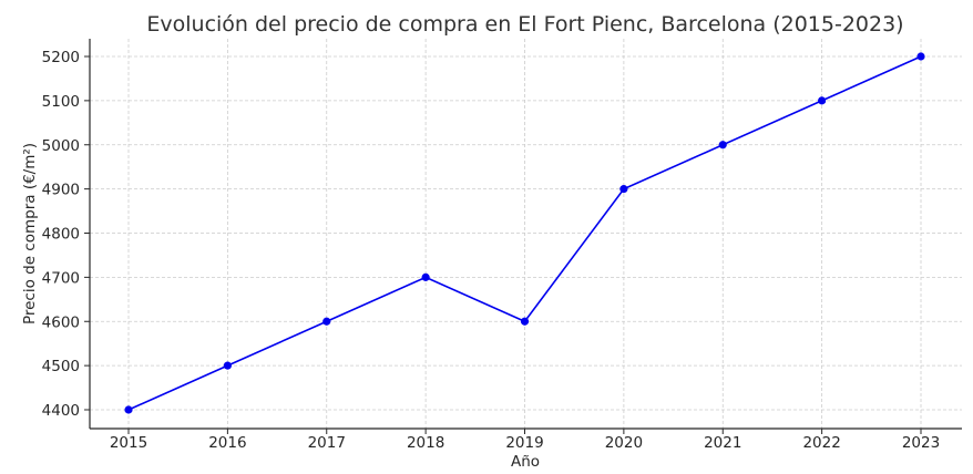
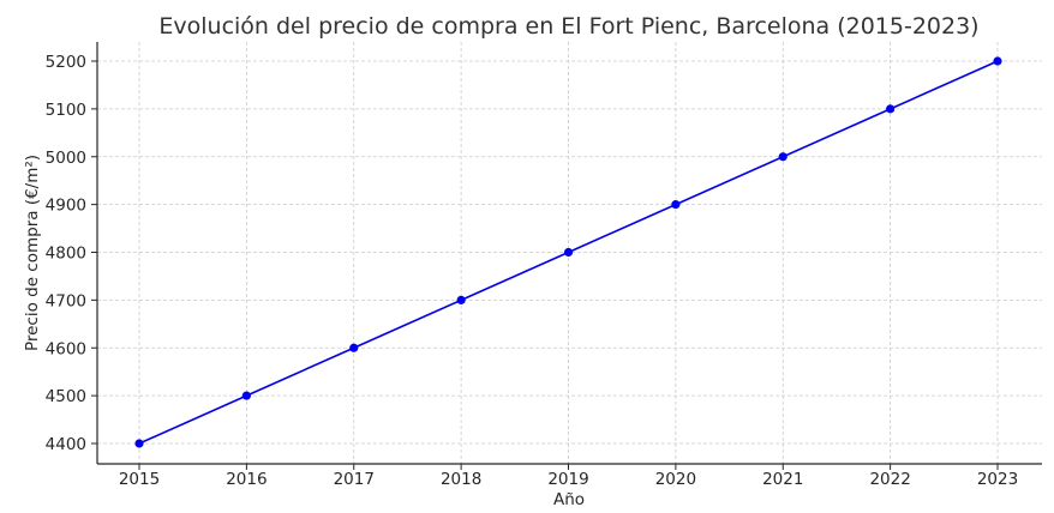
2019: 4600 -> 4800
